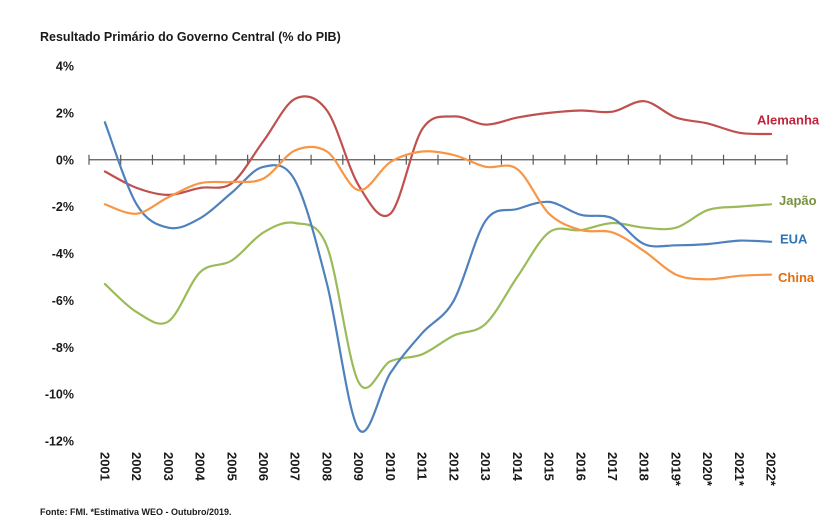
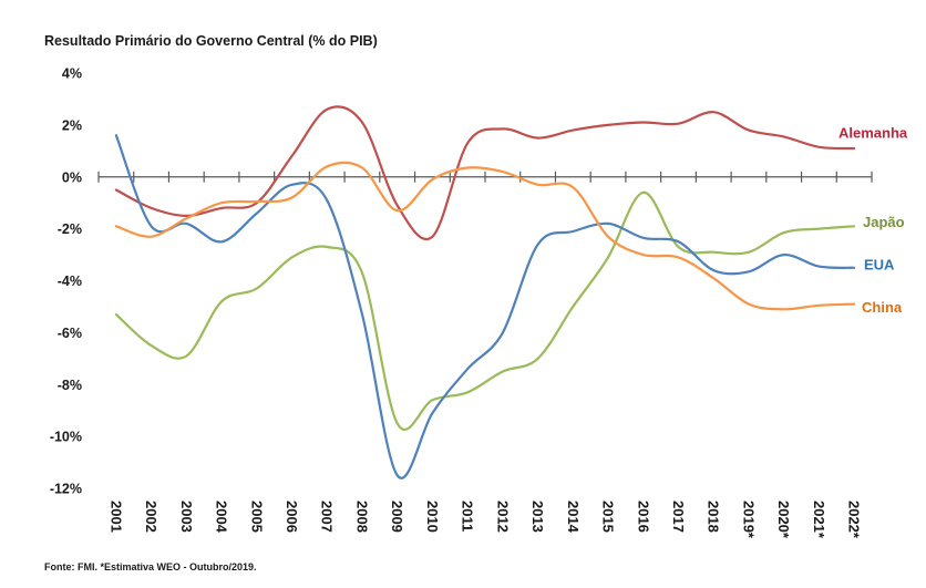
EUA/2003: -2.9% -> -1.8%
Japão/2016: -3.0% -> -0.6%
EUA/2020*: -3.6% -> -3.0%
